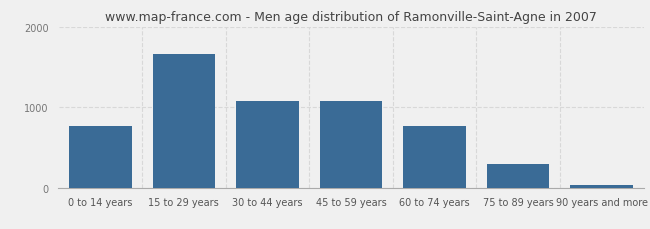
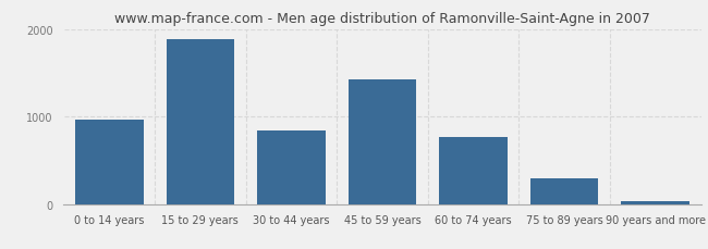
0 to 14 years: 760 -> 960
15 to 29 years: 1660 -> 1880
30 to 44 years: 1080 -> 840
45 to 59 years: 1070 -> 1420
